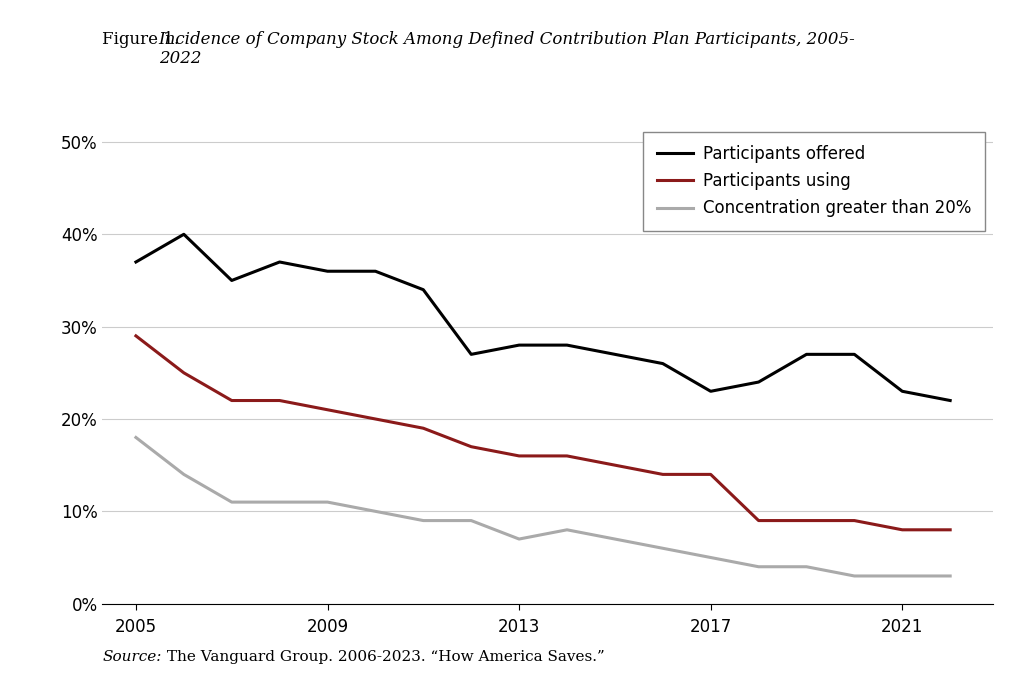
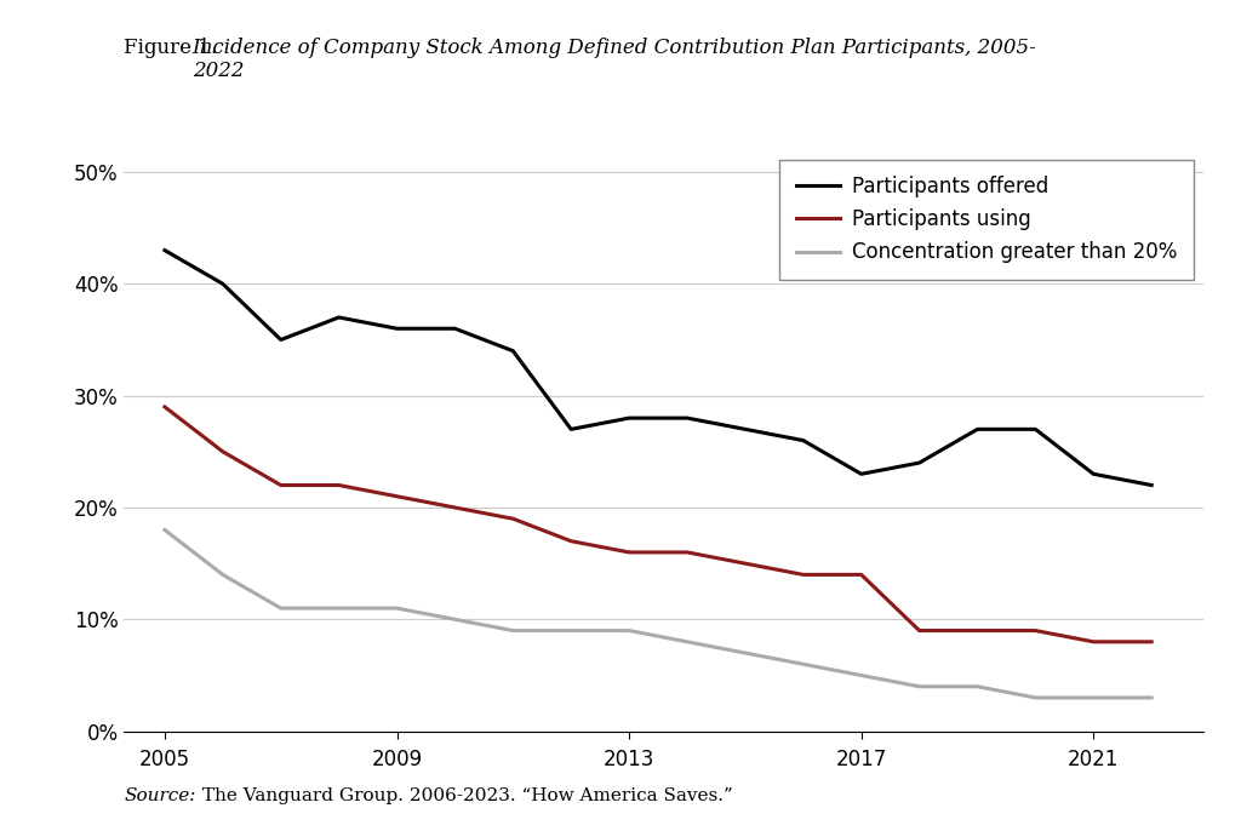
Participants offered/2005: 37% -> 43%
Concentration greater than 20%/2013: 7% -> 9%
